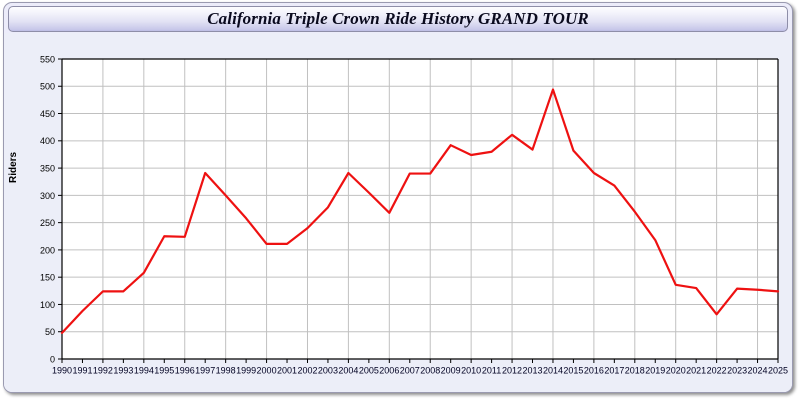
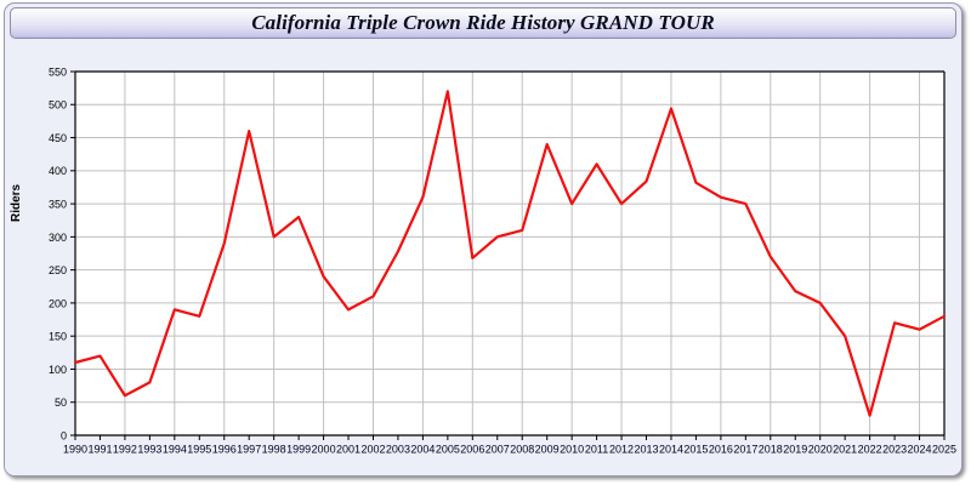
1990: 50 -> 110
1991: 90 -> 120
1992: 120 -> 60
1993: 120 -> 80
1994: 160 -> 190
1995: 220 -> 180
1996: 220 -> 290
1997: 340 -> 460
1999: 260 -> 330
2000: 210 -> 240
2001: 210 -> 190
2002: 240 -> 210
2004: 340 -> 360
2005: 300 -> 520
2007: 340 -> 300
2008: 340 -> 310
2009: 390 -> 440
2010: 370 -> 350
2011: 380 -> 410
2012: 410 -> 350
2016: 340 -> 360
2017: 320 -> 350
2020: 140 -> 200
2021: 130 -> 150
2022: 80 -> 30
2023: 130 -> 170
2024: 130 -> 160
2025: 120 -> 180
